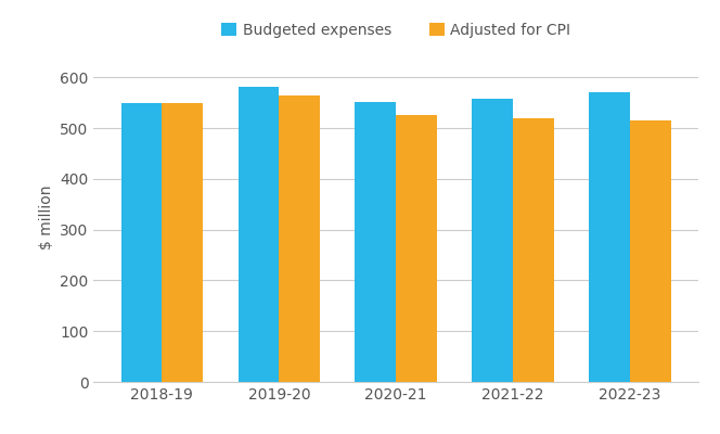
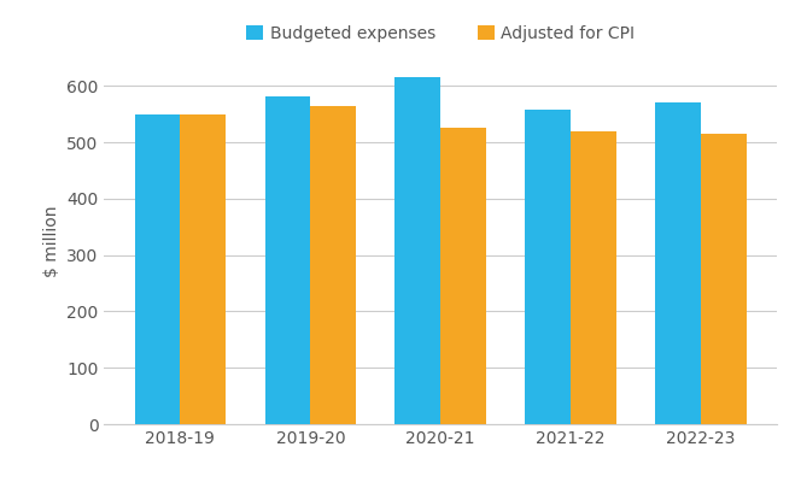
Budgeted expenses/2020-21: 551 -> 615
